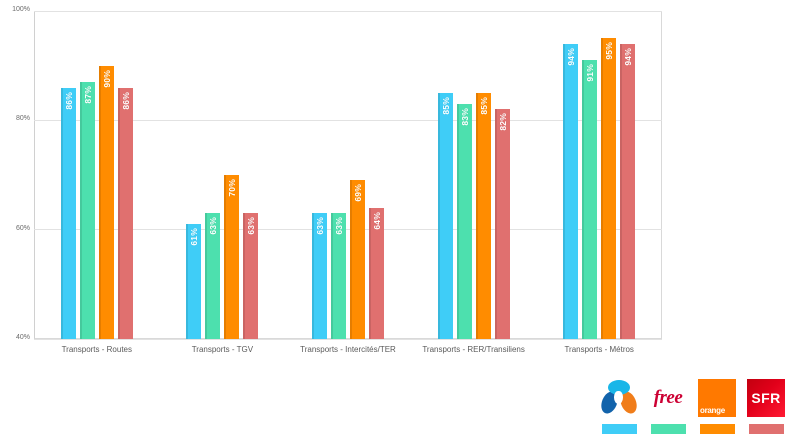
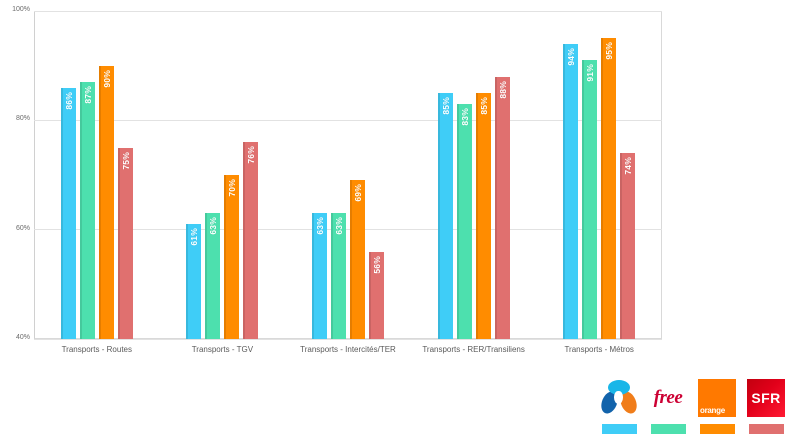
SFR/Transports - Routes: 86% -> 75%
SFR/Transports - TGV: 63% -> 76%
SFR/Transports - Intercités/TER: 64% -> 56%
SFR/Transports - RER/Transiliens: 82% -> 88%
SFR/Transports - Métros: 94% -> 74%
